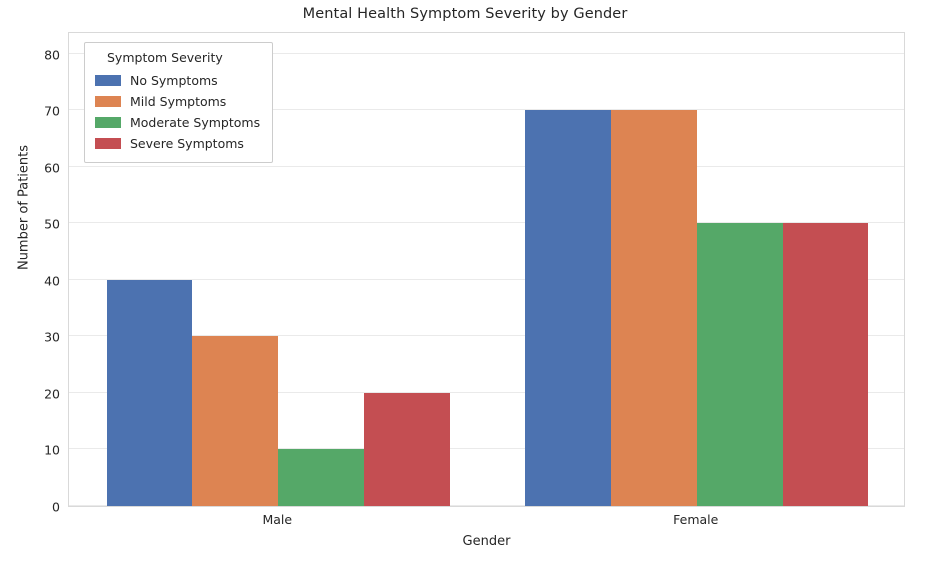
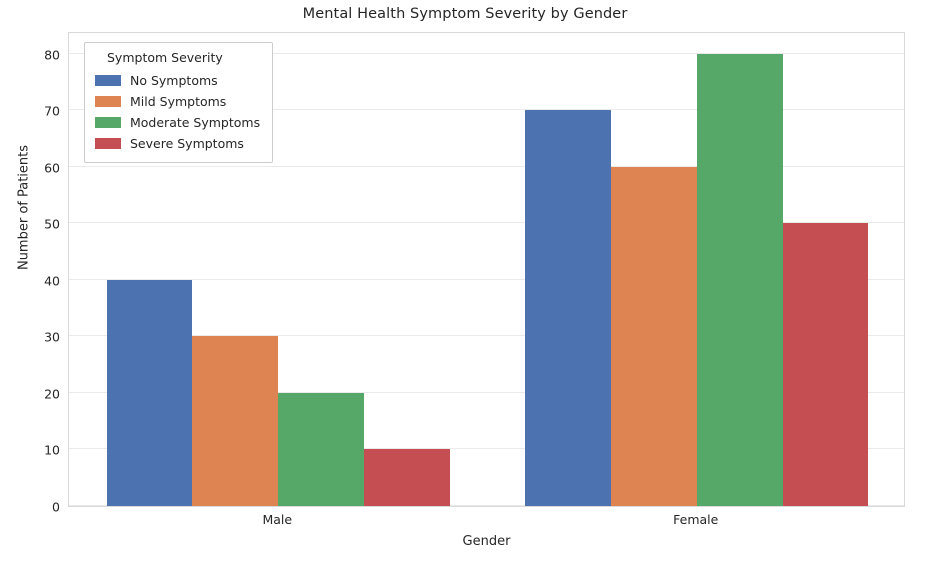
Moderate Symptoms/Male: 10 -> 20
Severe Symptoms/Male: 20 -> 10
Mild Symptoms/Female: 70 -> 60
Moderate Symptoms/Female: 50 -> 80
